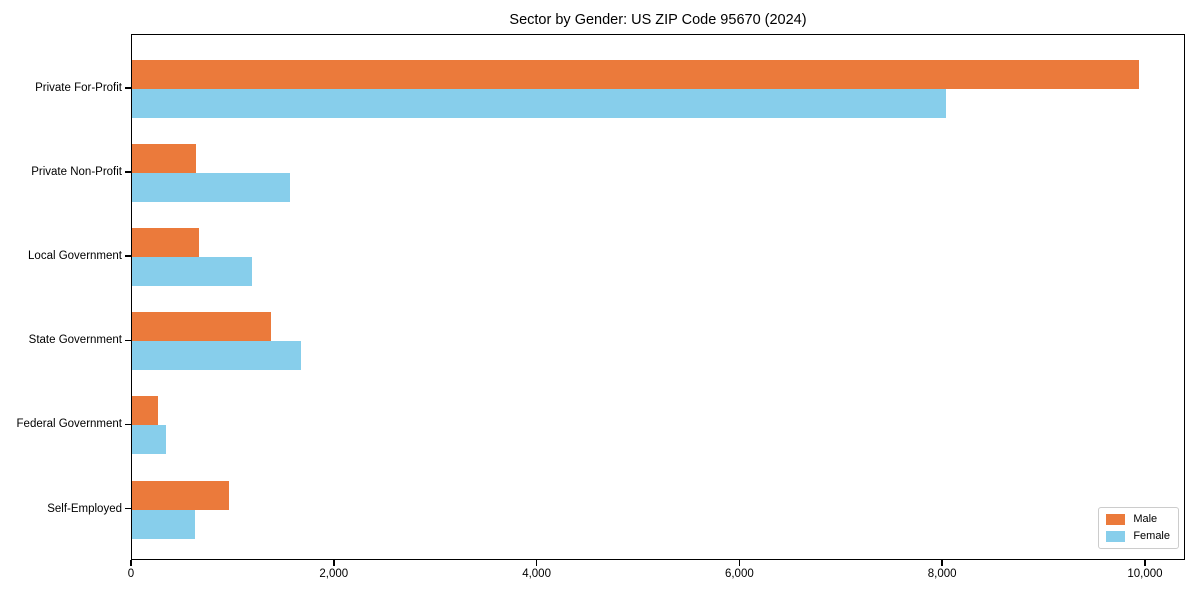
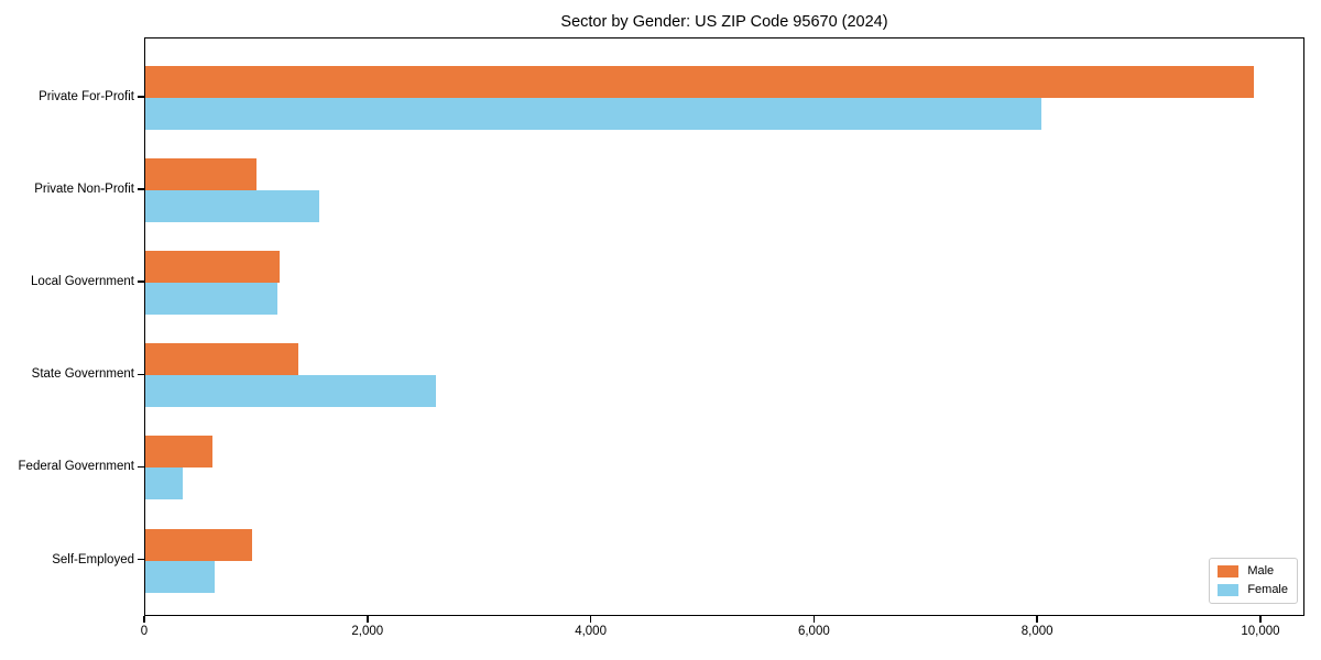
Male/Private Non-Profit: 600 -> 1000
Male/Local Government: 700 -> 1200
Female/State Government: 1700 -> 2600
Male/Federal Government: 300 -> 600
